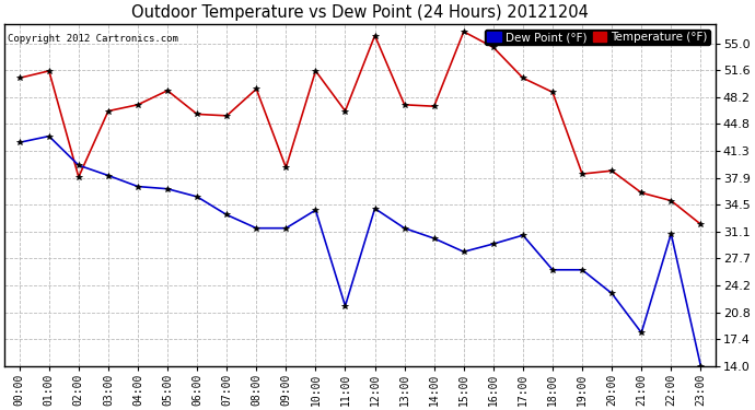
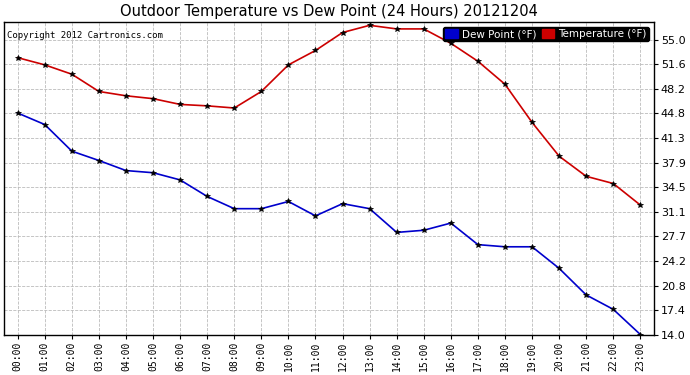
Temperature (°F)/00:00: 50.6 -> 52.5
Dew Point (°F)/00:00: 42.4 -> 44.8
Temperature (°F)/02:00: 38.0 -> 50.2
Temperature (°F)/03:00: 46.4 -> 47.8
Temperature (°F)/05:00: 49.0 -> 46.8
Temperature (°F)/08:00: 49.2 -> 45.5
Temperature (°F)/09:00: 39.2 -> 47.8
Dew Point (°F)/10:00: 33.8 -> 32.5
Temperature (°F)/11:00: 46.4 -> 53.5
Dew Point (°F)/11:00: 21.6 -> 30.5
Dew Point (°F)/12:00: 34.0 -> 32.2
Temperature (°F)/13:00: 47.2 -> 57.0
Temperature (°F)/14:00: 47.0 -> 56.5
Dew Point (°F)/14:00: 30.2 -> 28.2
Temperature (°F)/17:00: 50.6 -> 52.0
Dew Point (°F)/17:00: 30.6 -> 26.5
Temperature (°F)/19:00: 38.4 -> 43.5
Dew Point (°F)/21:00: 18.2 -> 19.5
Dew Point (°F)/22:00: 30.8 -> 17.5
